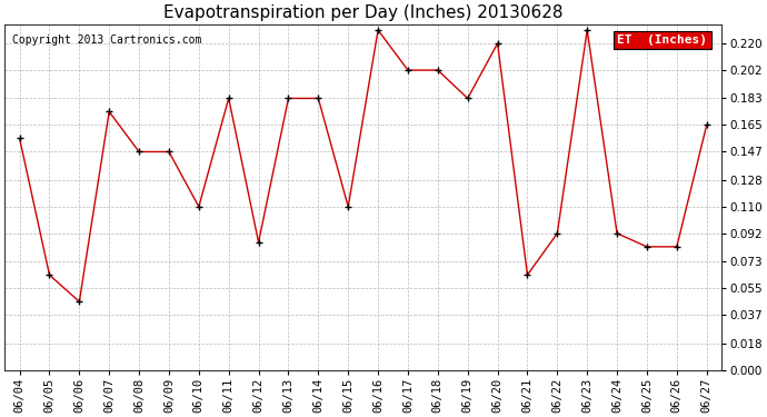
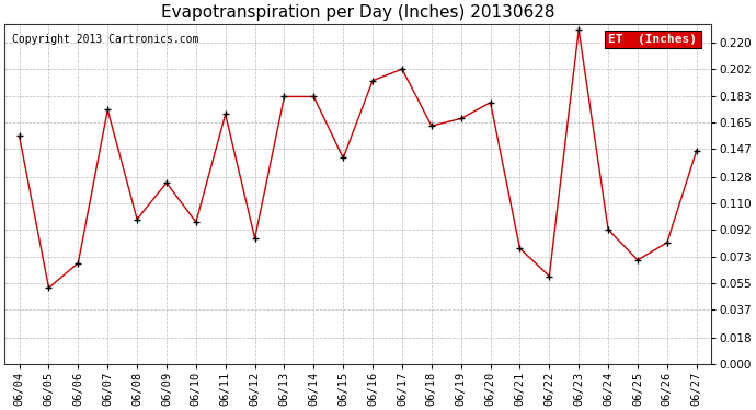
06/05: 0.064 -> 0.052
06/06: 0.046 -> 0.069
06/08: 0.147 -> 0.099
06/09: 0.147 -> 0.124
06/10: 0.110 -> 0.097
06/11: 0.183 -> 0.171
06/15: 0.110 -> 0.141
06/16: 0.229 -> 0.194
06/18: 0.202 -> 0.163
06/19: 0.183 -> 0.168
06/20: 0.220 -> 0.179
06/21: 0.064 -> 0.079
06/22: 0.092 -> 0.060
06/25: 0.083 -> 0.071
06/27: 0.165 -> 0.146
